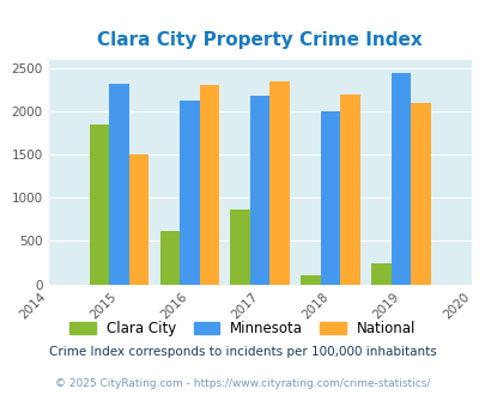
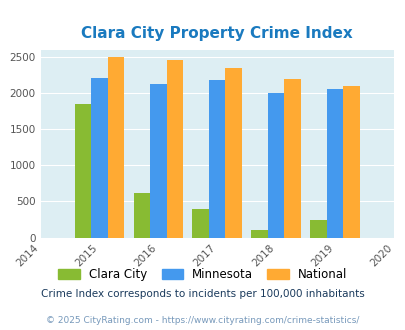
Minnesota/2015: 2320 -> 2210
National/2015: 1500 -> 2490
National/2016: 2300 -> 2450
Clara City/2017: 860 -> 400
Minnesota/2019: 2440 -> 2060
